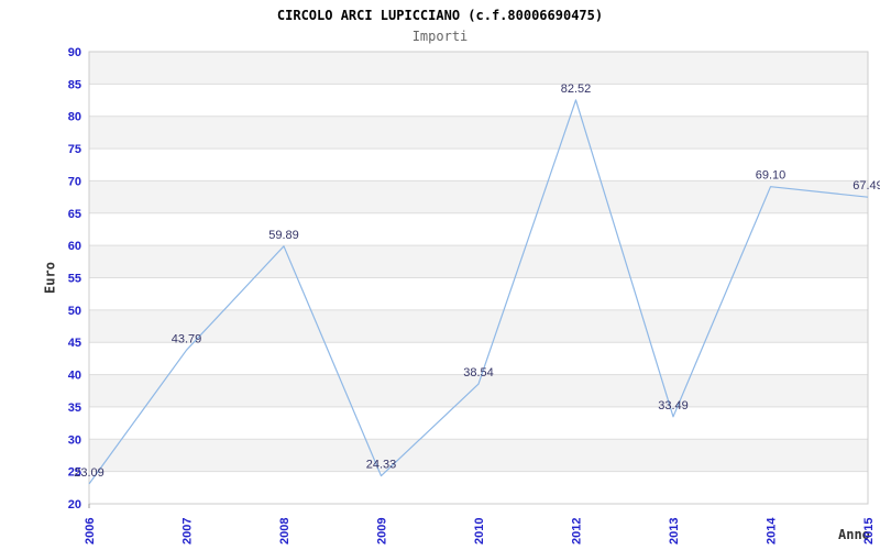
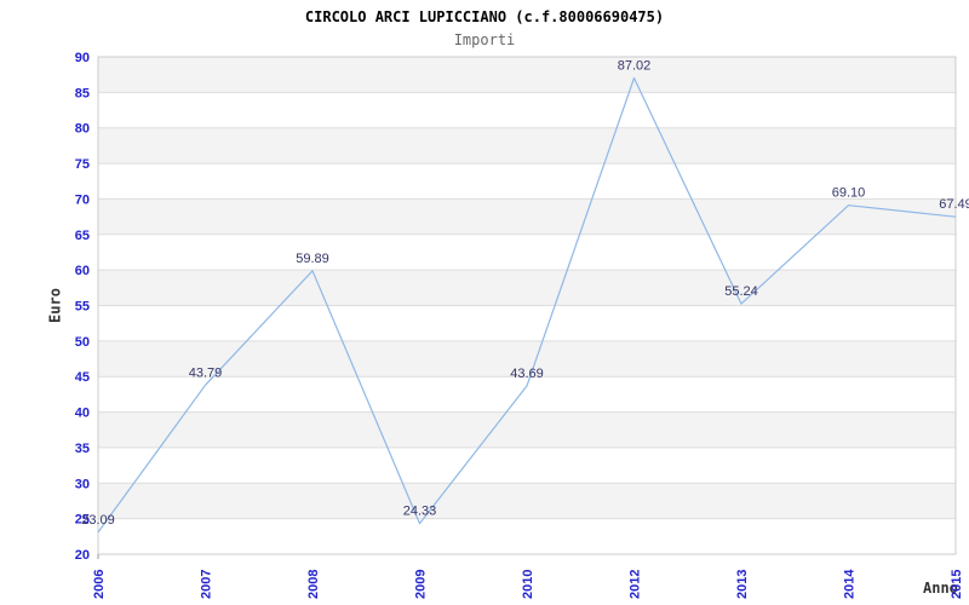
2010: 38.54 -> 43.69
2012: 82.52 -> 87.02
2013: 33.49 -> 55.24
